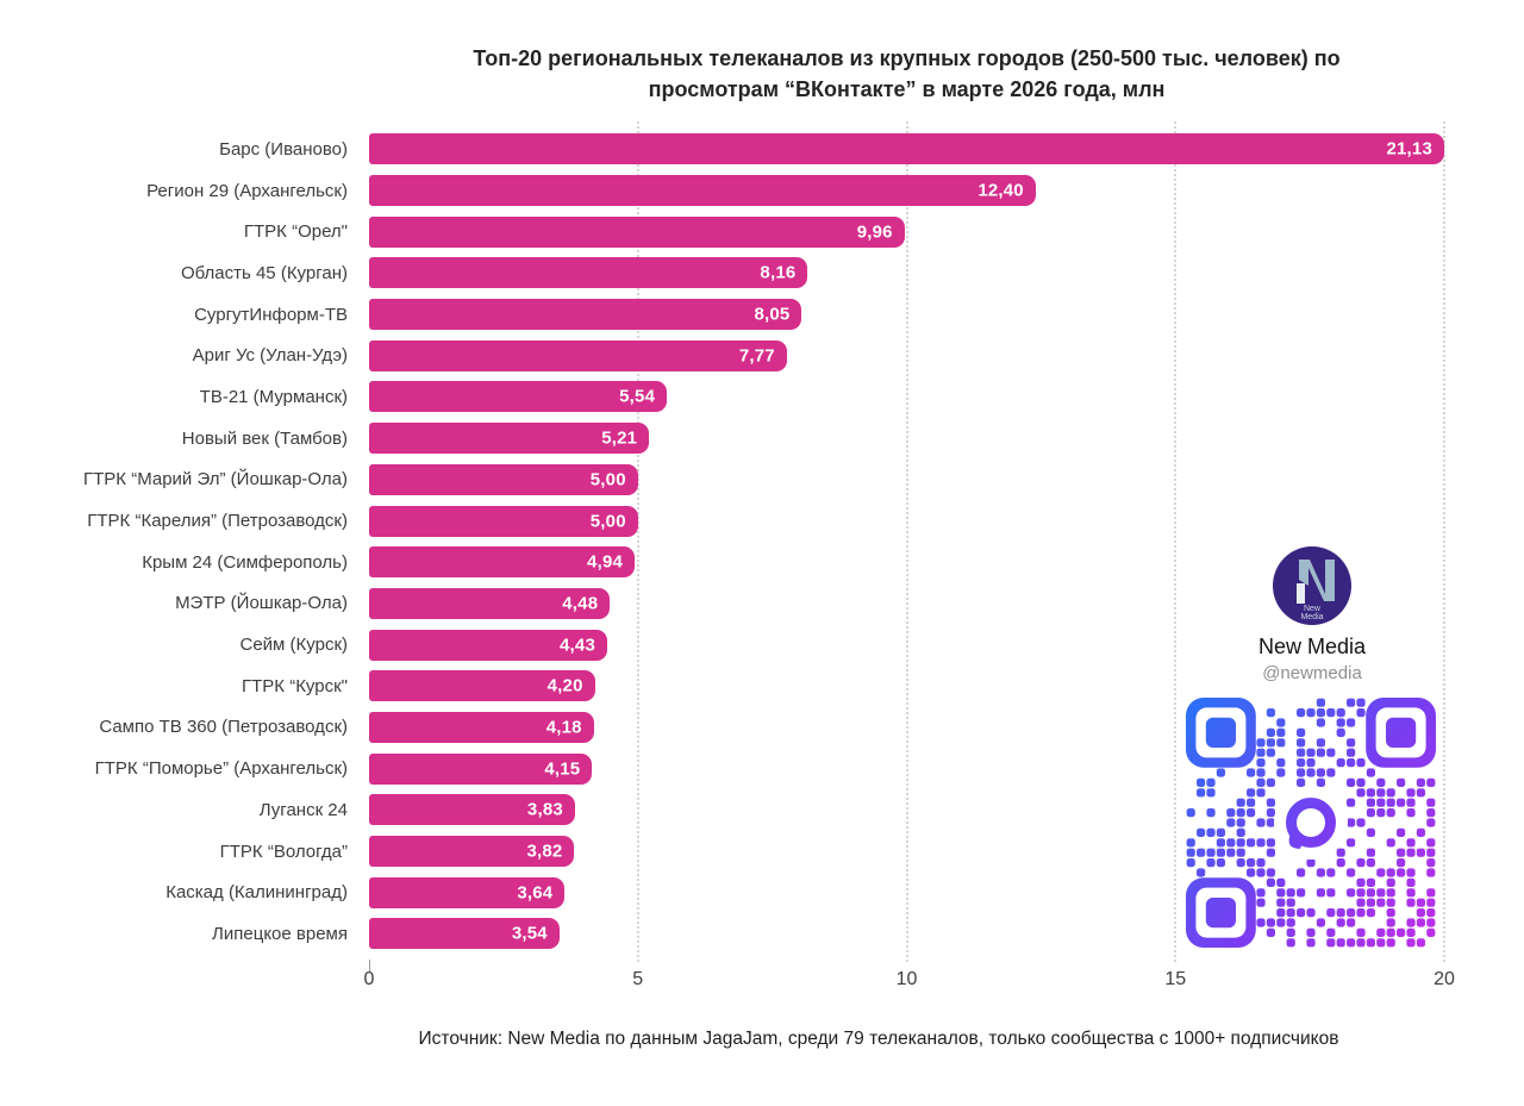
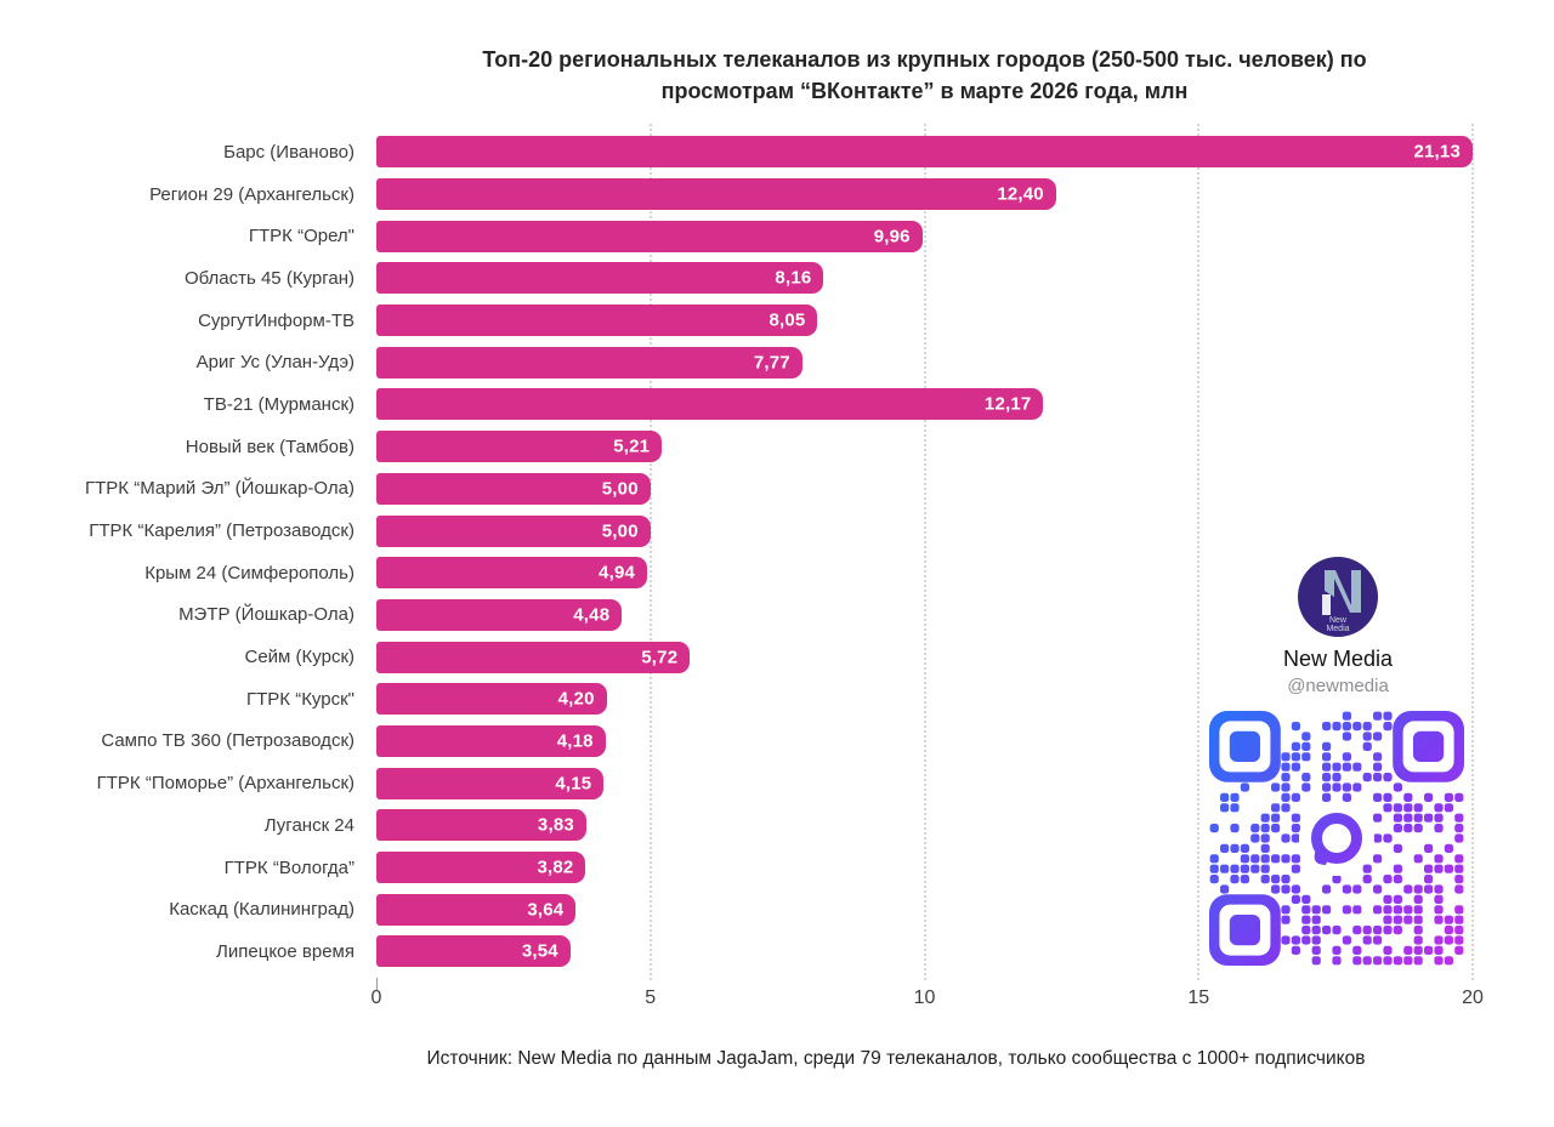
ТВ-21 (Мурманск): 5,54 -> 12,17
Сейм (Курск): 4,43 -> 5,72
